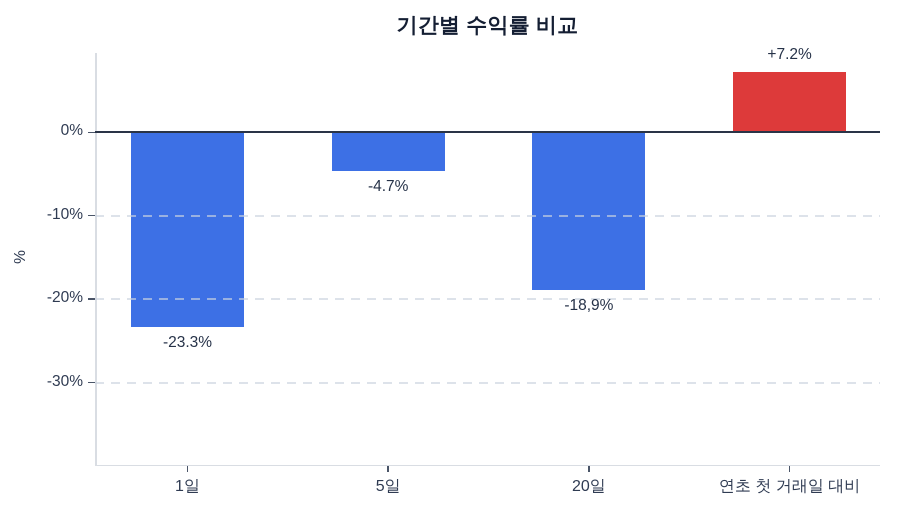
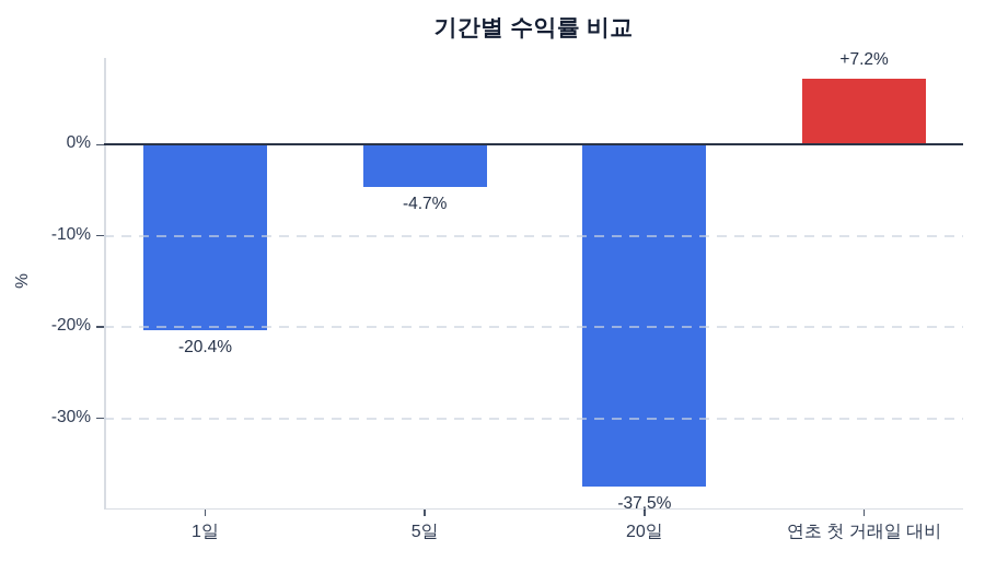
1일: -23.3% -> -20.4%
20일: -18,9% -> -37,5%
